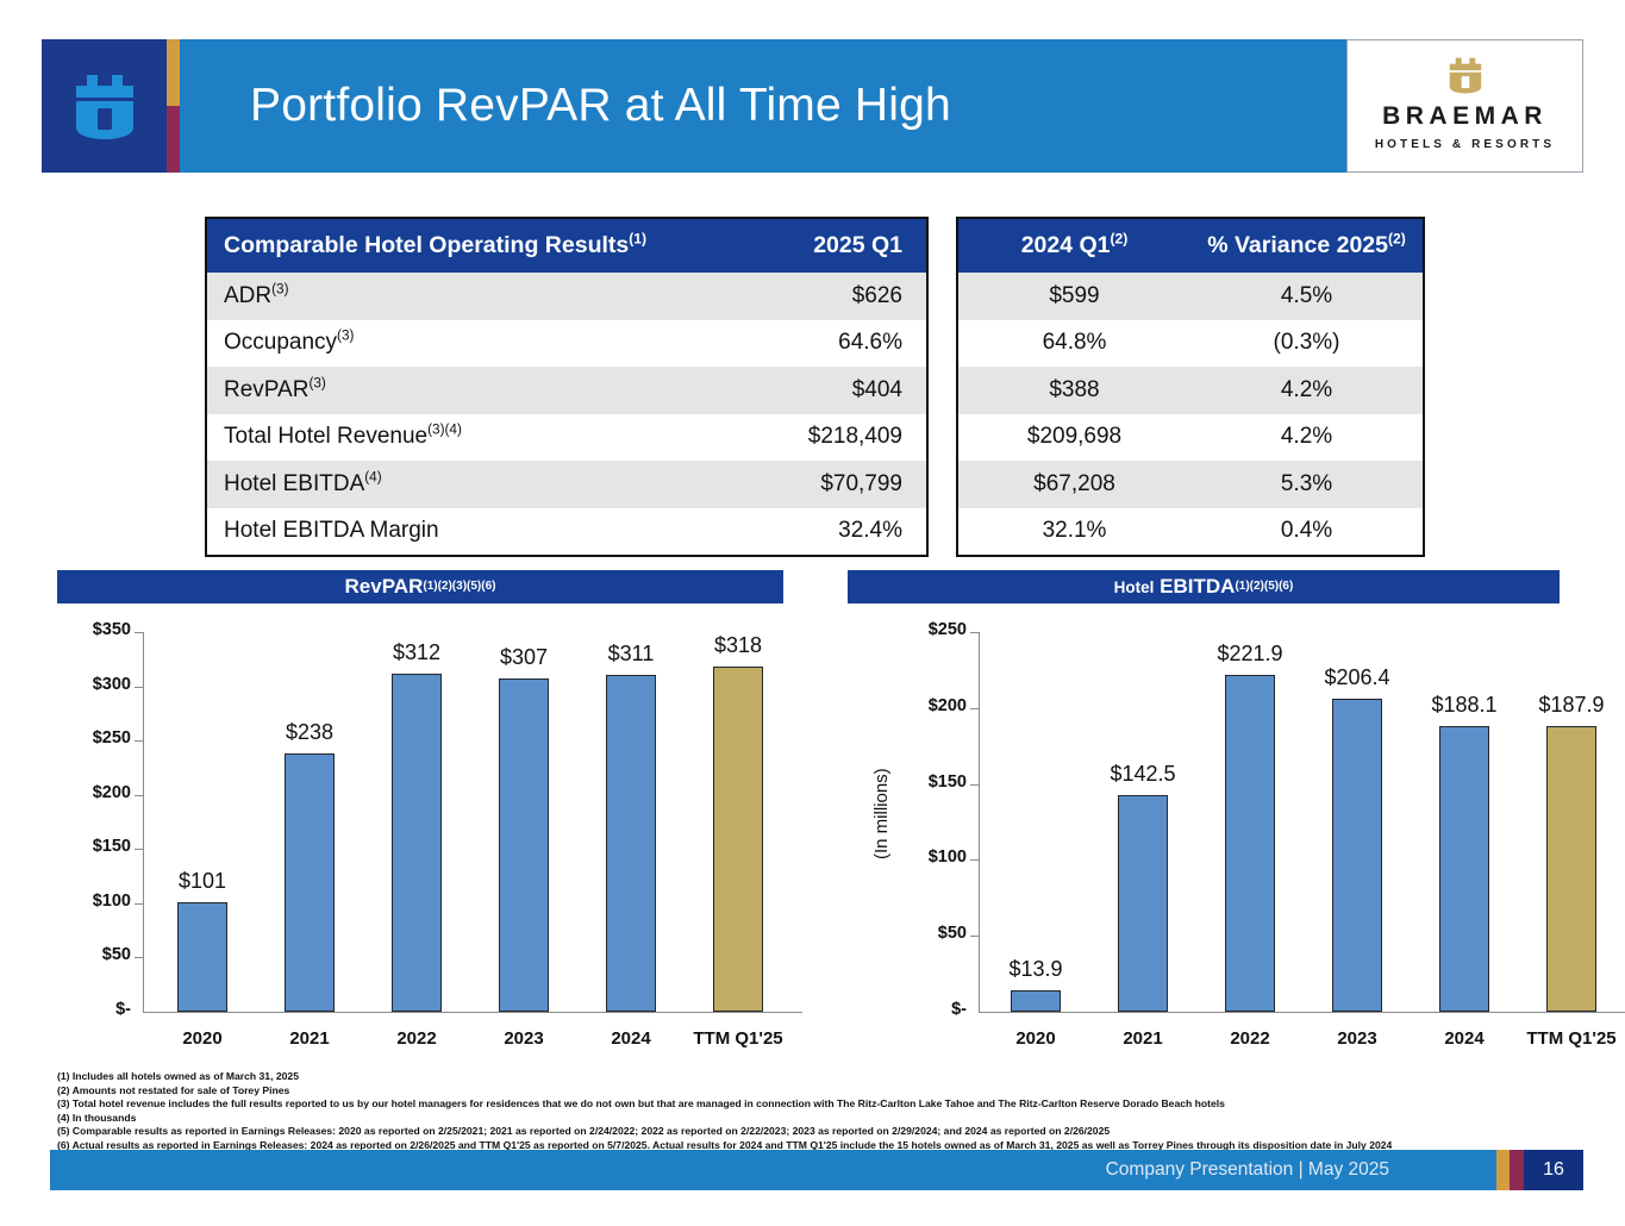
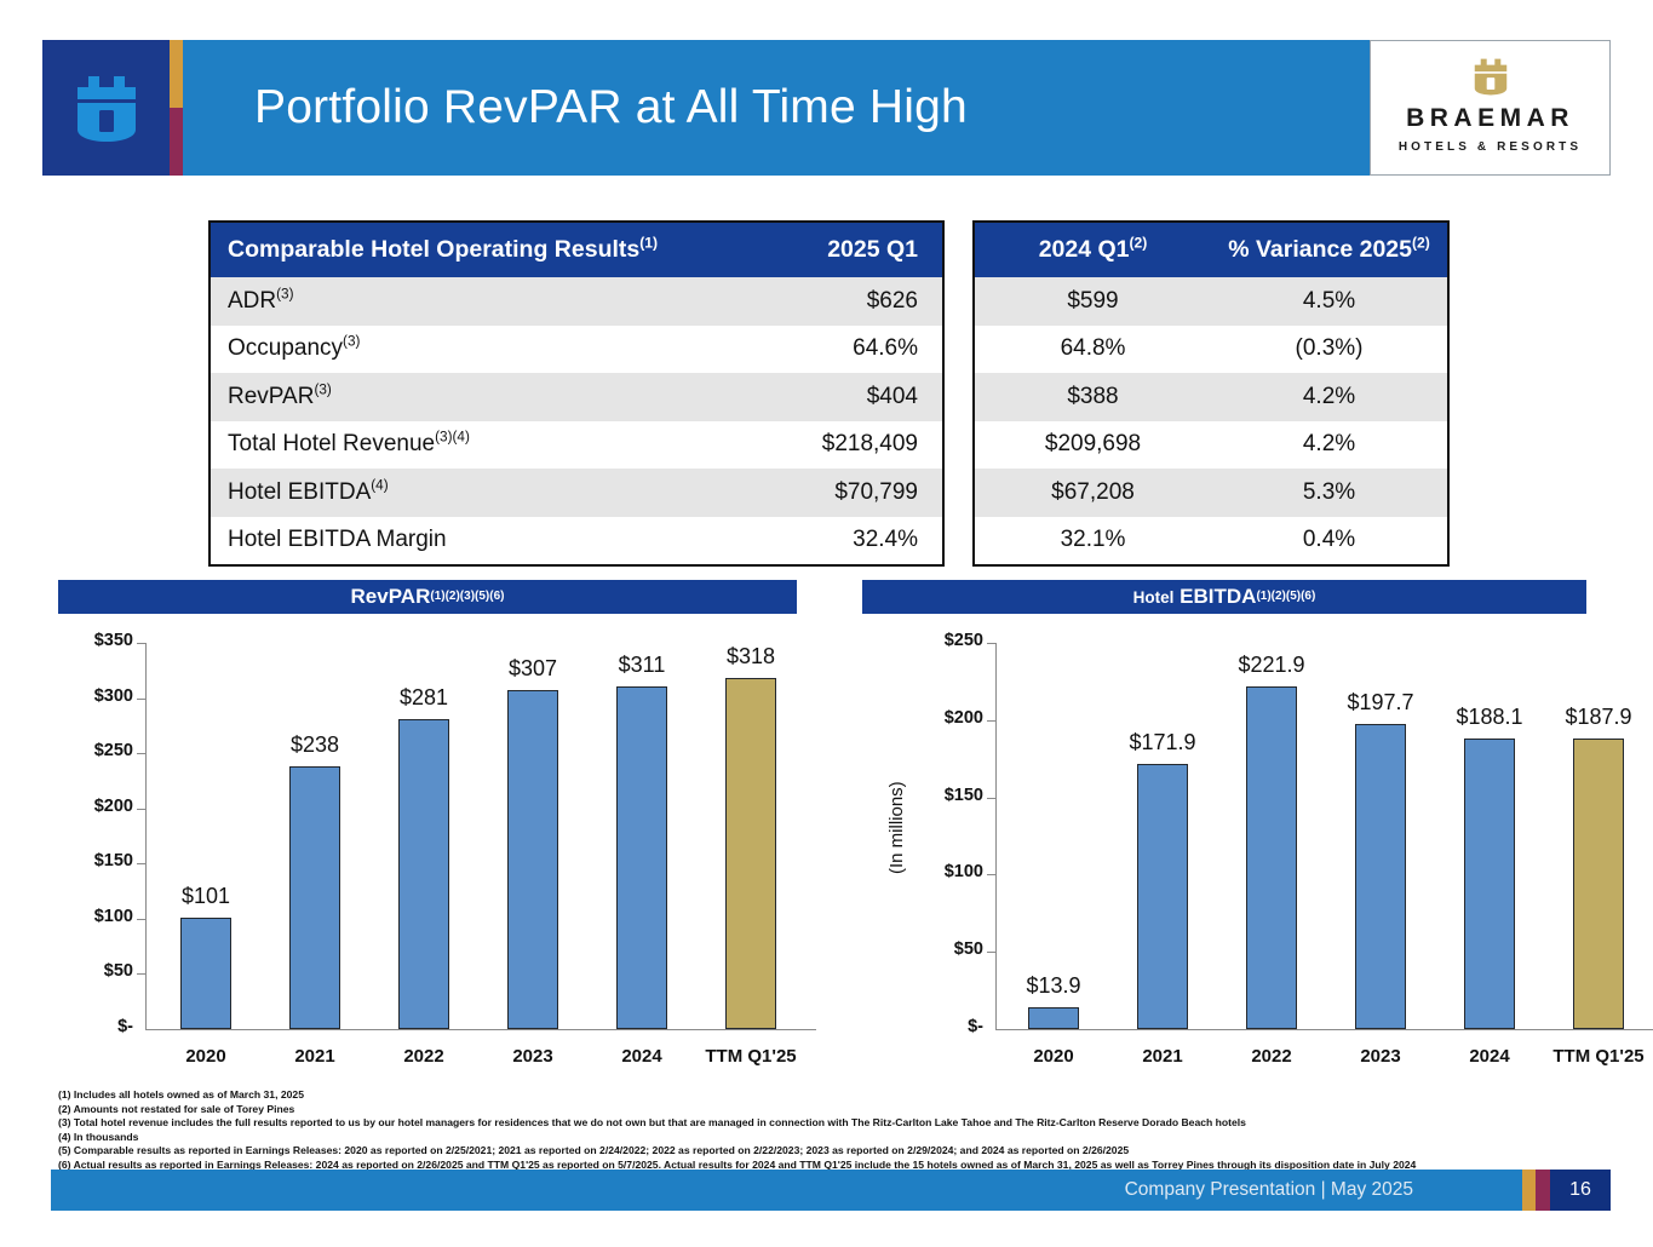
RevPAR/2022: $312 -> $281
EBITDA/2021: $142.5 -> $171.9
EBITDA/2023: $206.4 -> $197.7
